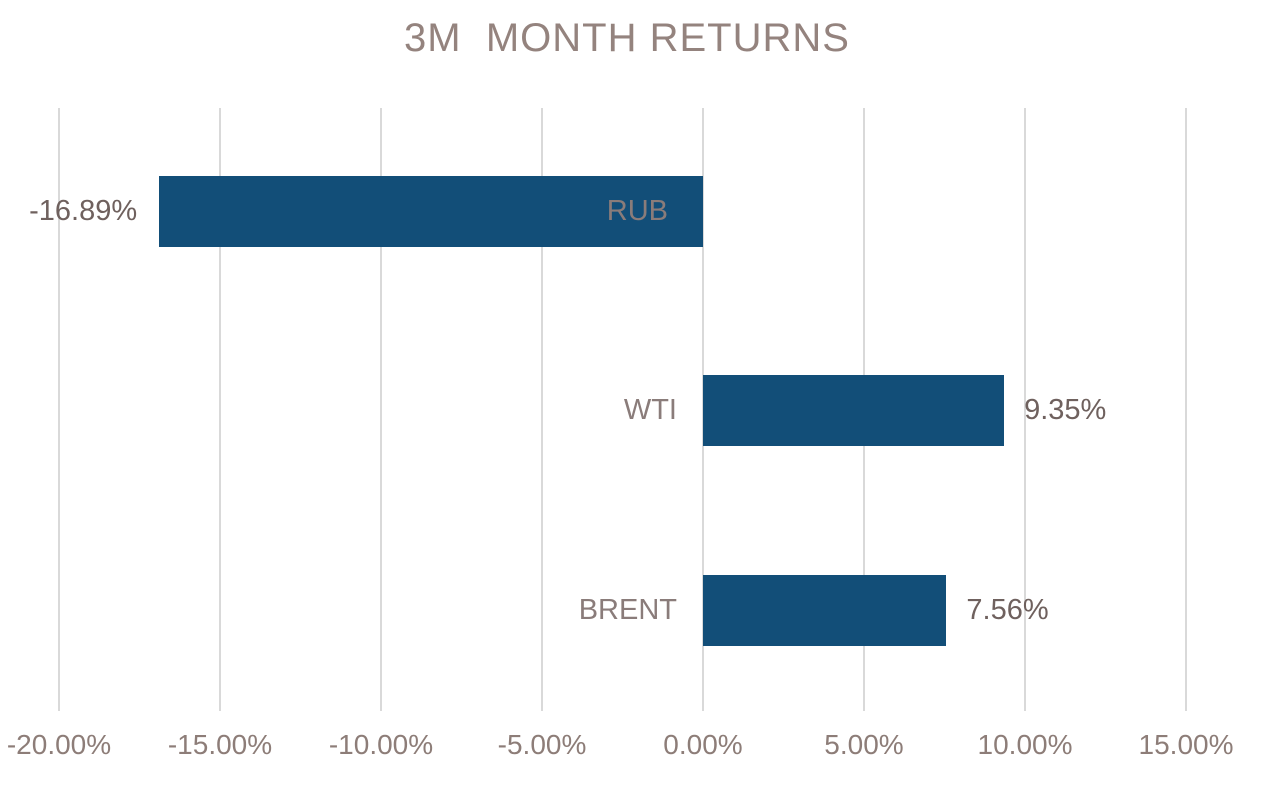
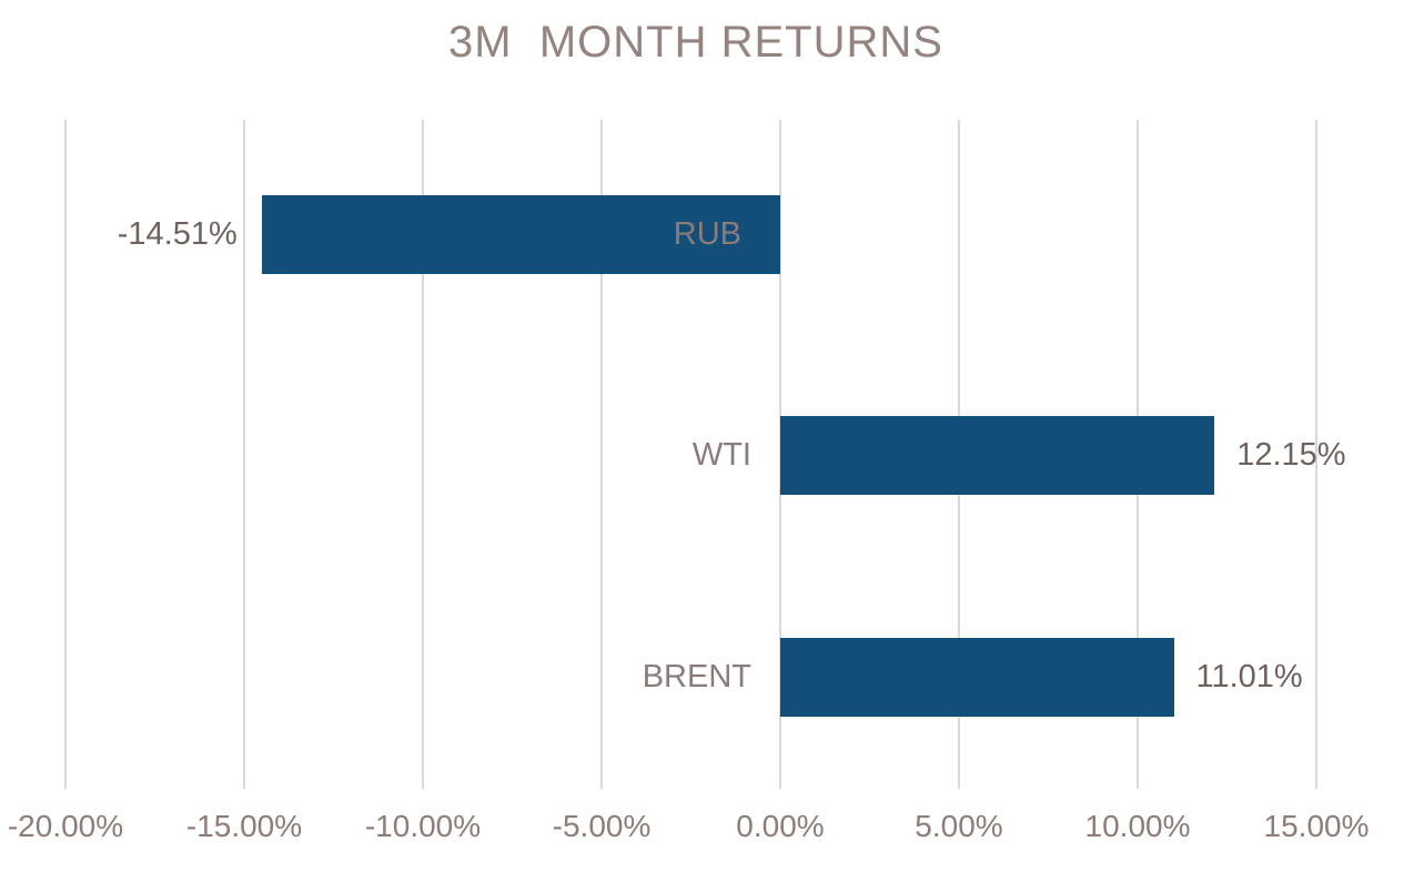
RUB: -16.89% -> -14.51%
WTI: 9.35% -> 12.15%
BRENT: 7.56% -> 11.01%
